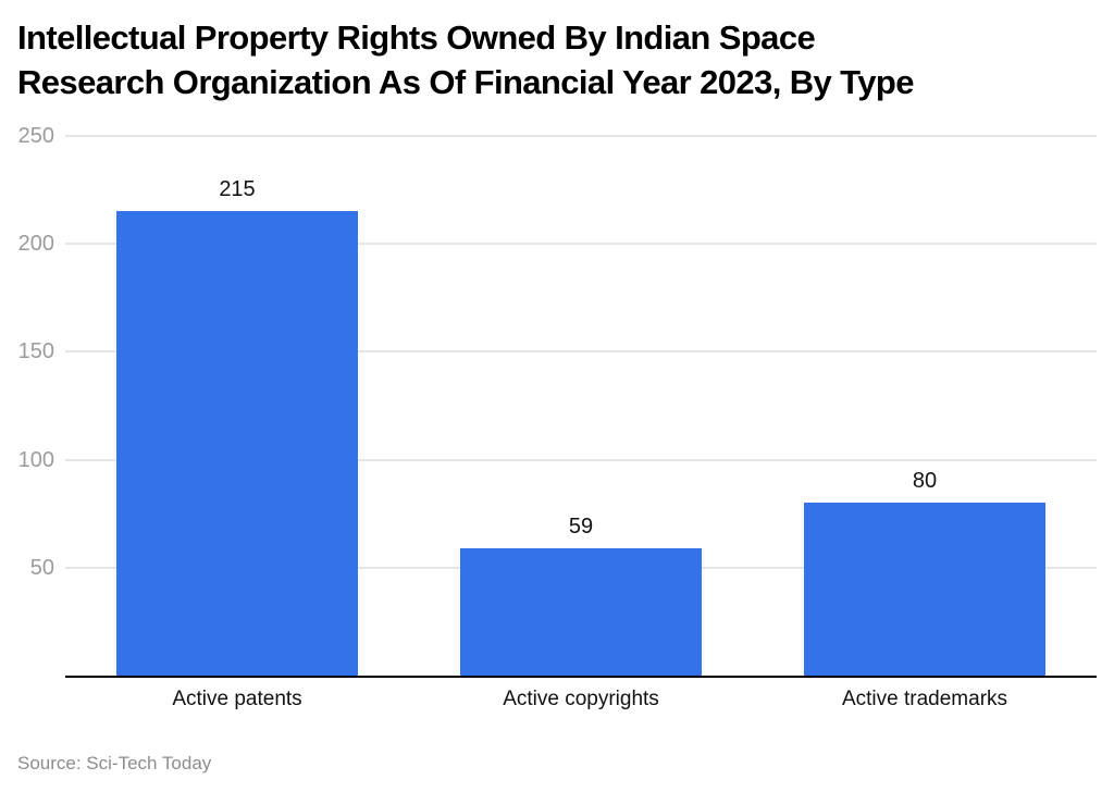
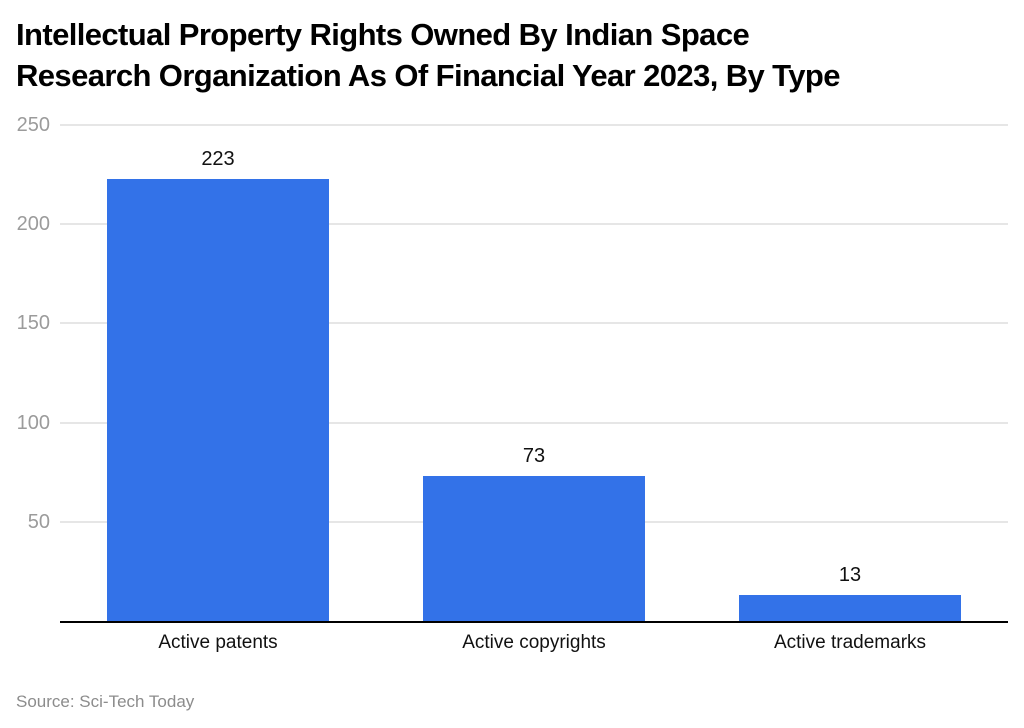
Active patents: 215 -> 223
Active copyrights: 59 -> 73
Active trademarks: 80 -> 13
